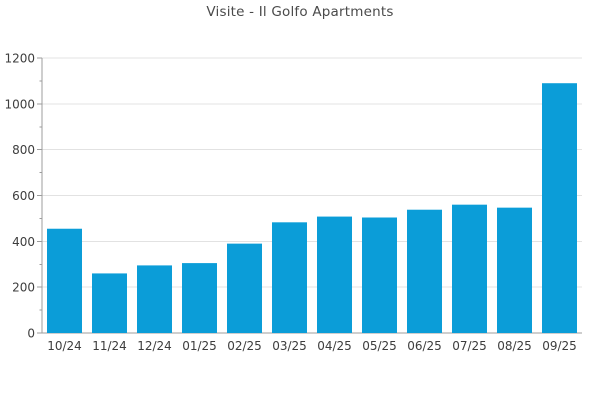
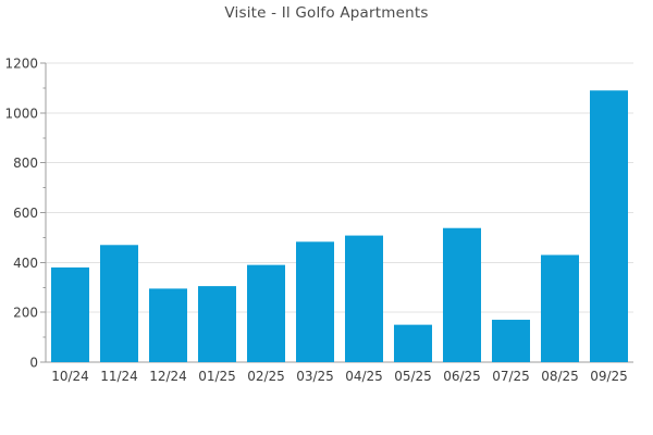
10/24: 460 -> 380
11/24: 260 -> 470
05/25: 500 -> 150
07/25: 560 -> 170
08/25: 550 -> 430
